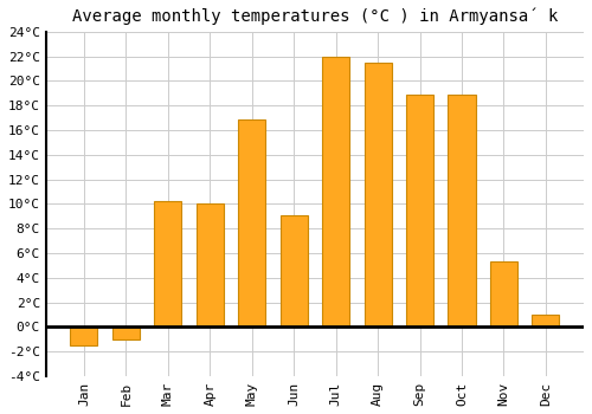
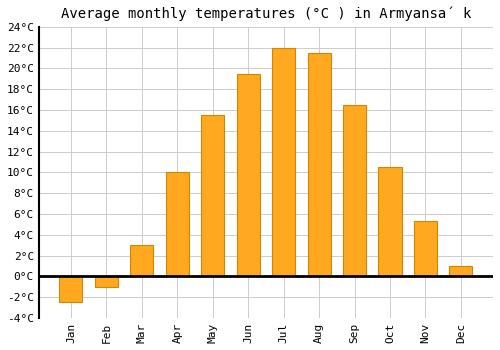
Jan: -1.5°C -> -2.5°C
Mar: 10.2°C -> 3.0°C
May: 16.9°C -> 15.5°C
Jun: 9.1°C -> 19.5°C
Sep: 18.9°C -> 16.5°C
Oct: 18.9°C -> 10.5°C
